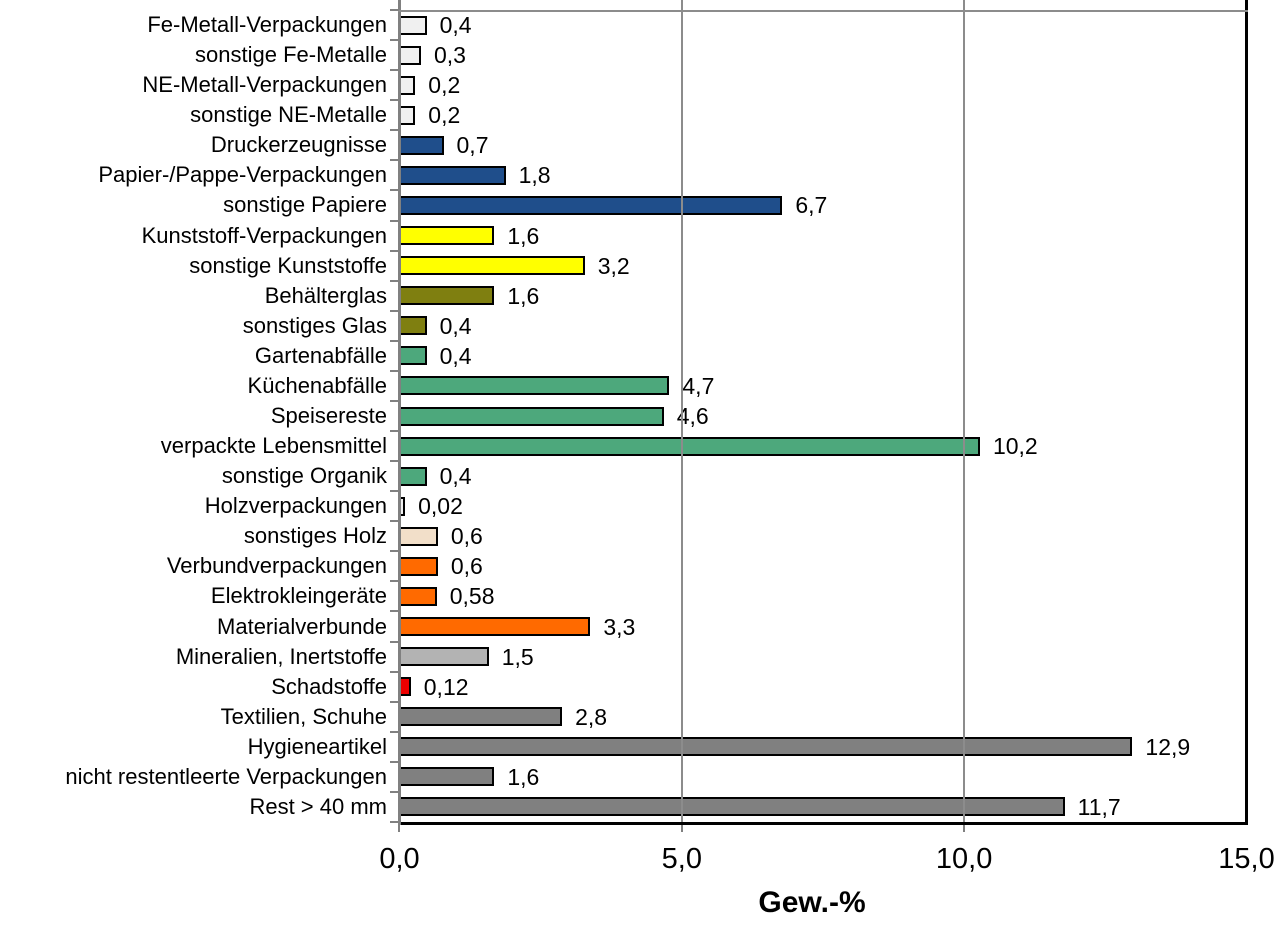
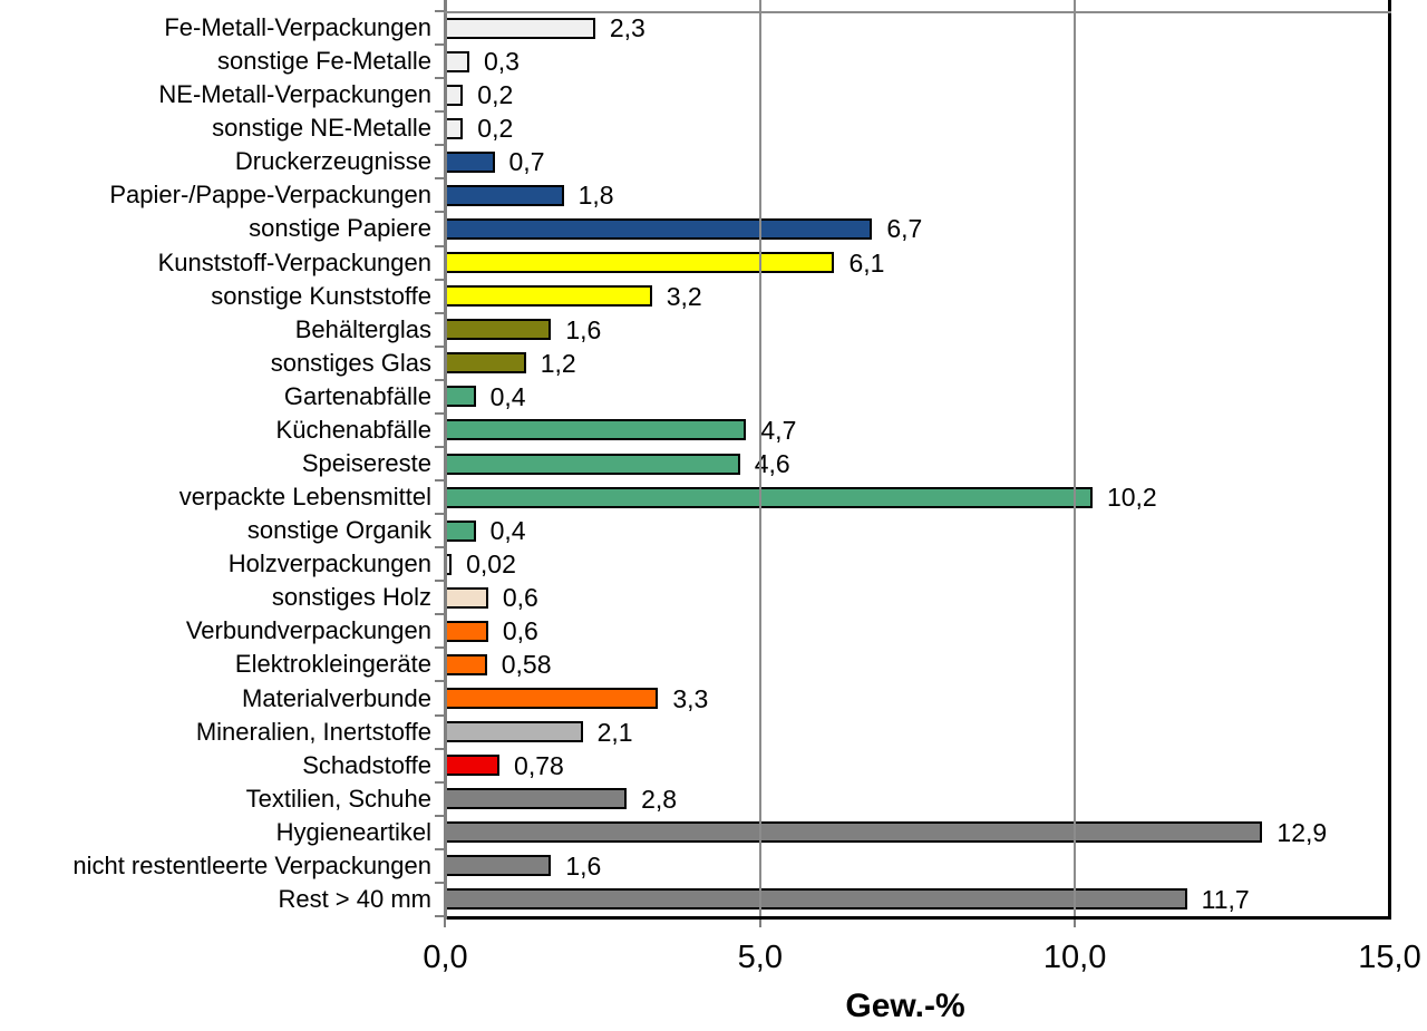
Fe-Metall-Verpackungen: 0,4 -> 2,3
Kunststoff-Verpackungen: 1,6 -> 6,1
sonstiges Glas: 0,4 -> 1,2
Mineralien, Inertstoffe: 1,5 -> 2,1
Schadstoffe: 0,12 -> 0,78
